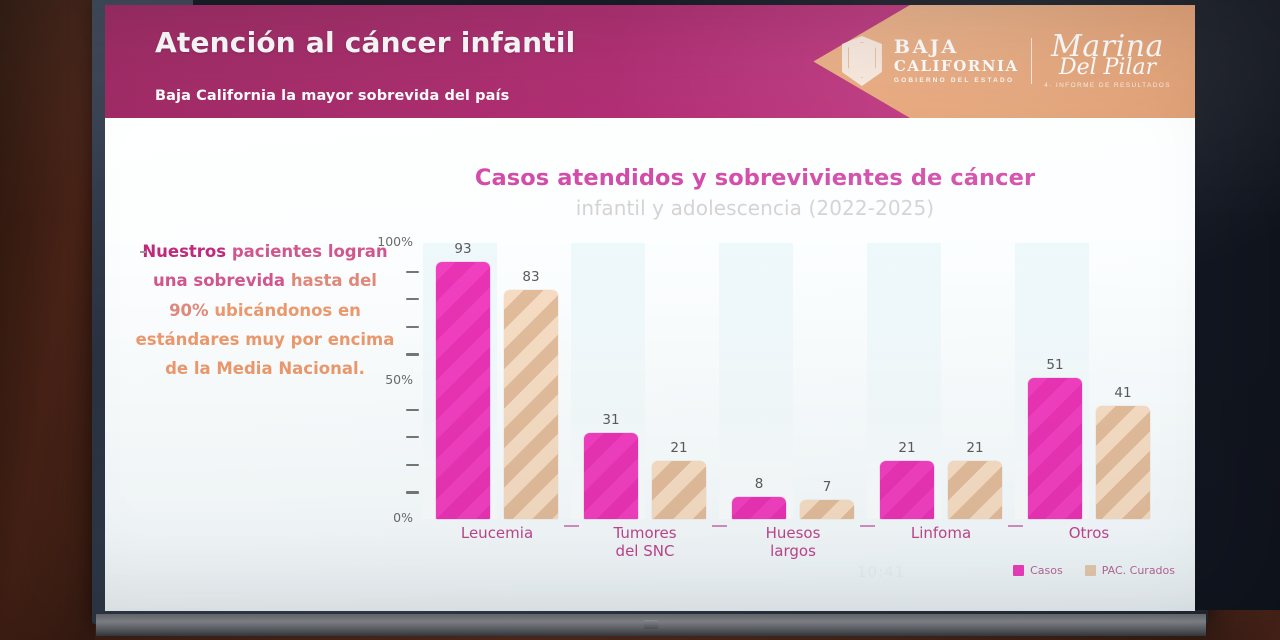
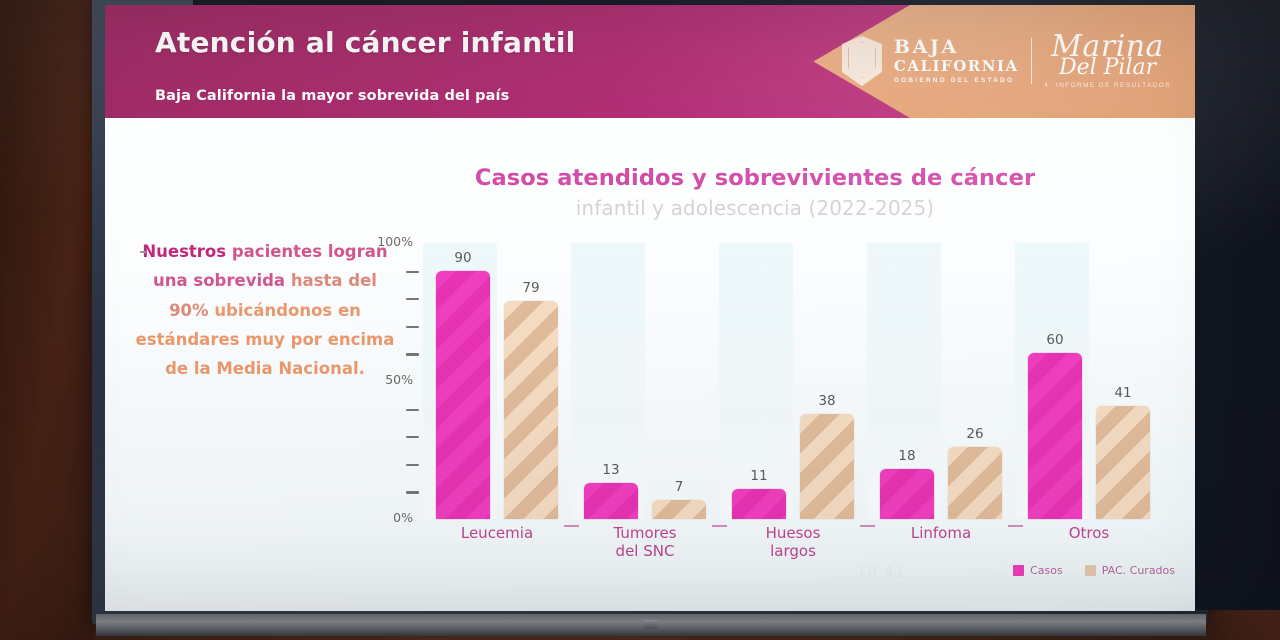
Casos/Leucemia: 93 -> 90
PAC. Curados/Leucemia: 83 -> 79
Casos/Tumores del SNC: 31 -> 13
PAC. Curados/Tumores del SNC: 21 -> 7
Casos/Huesos largos: 8 -> 11
PAC. Curados/Huesos largos: 7 -> 38
Casos/Linfoma: 21 -> 18
PAC. Curados/Linfoma: 21 -> 26
Casos/Otros: 51 -> 60
